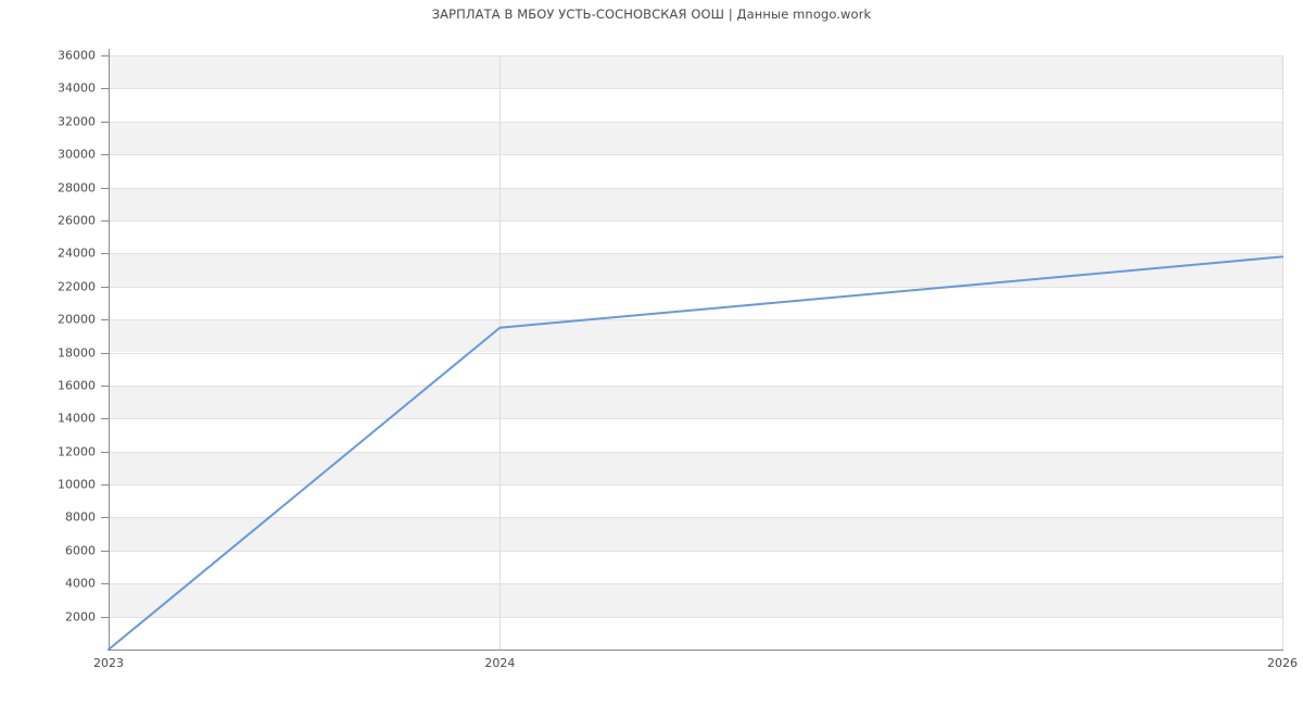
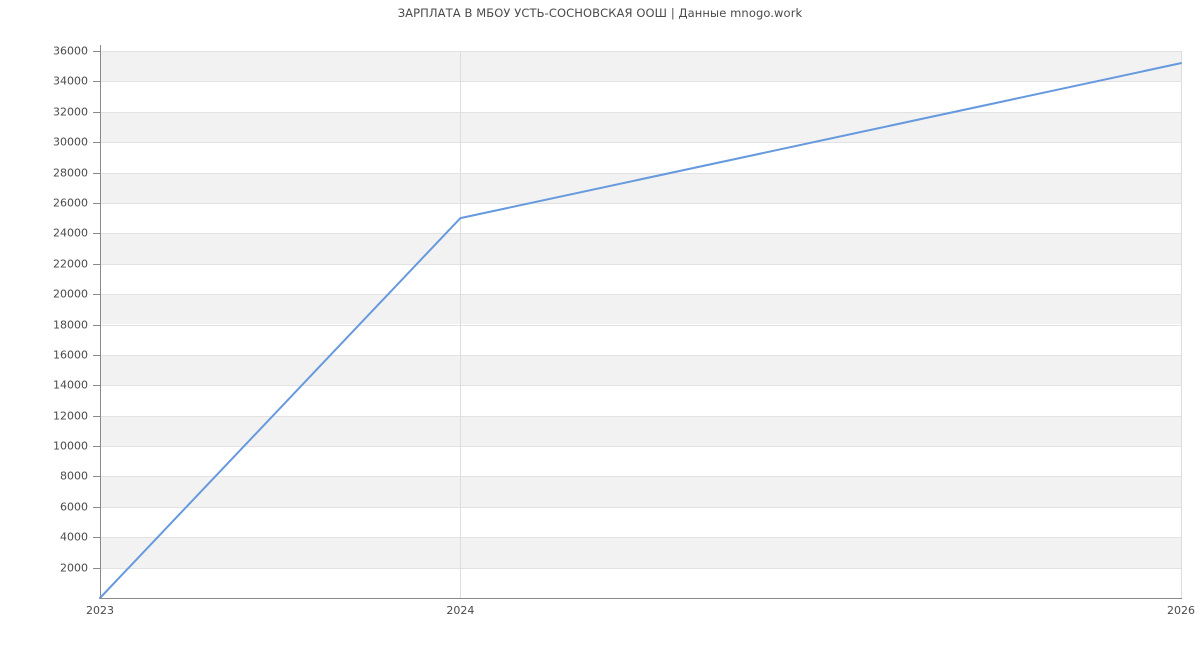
2024: 19500 -> 25000
2026: 23800 -> 35200
